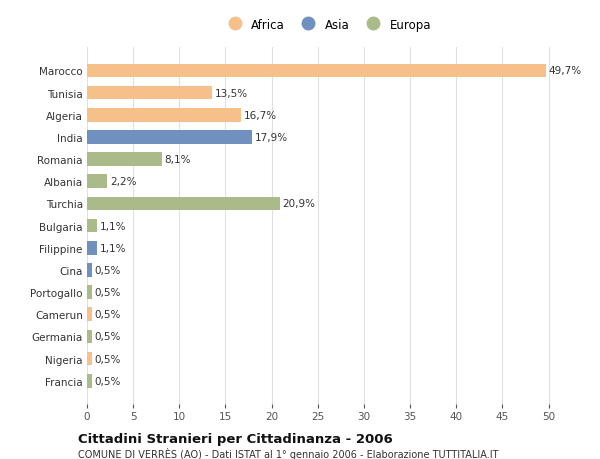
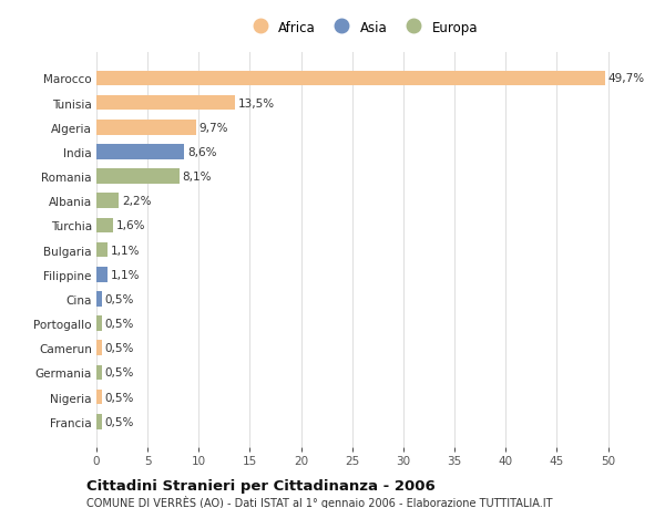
Algeria: 16,7% -> 9,7%
India: 17,9% -> 8,6%
Turchia: 20,9% -> 1,6%
